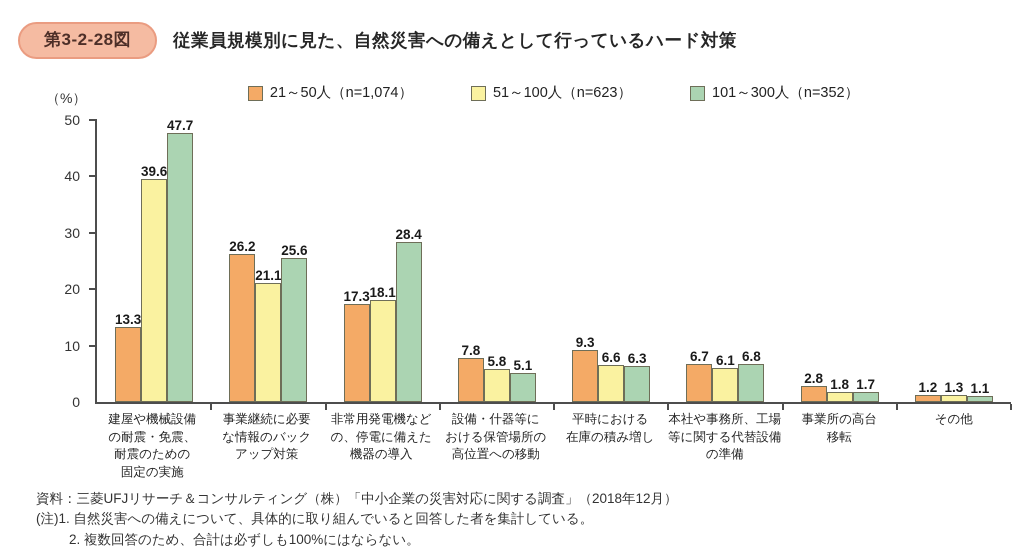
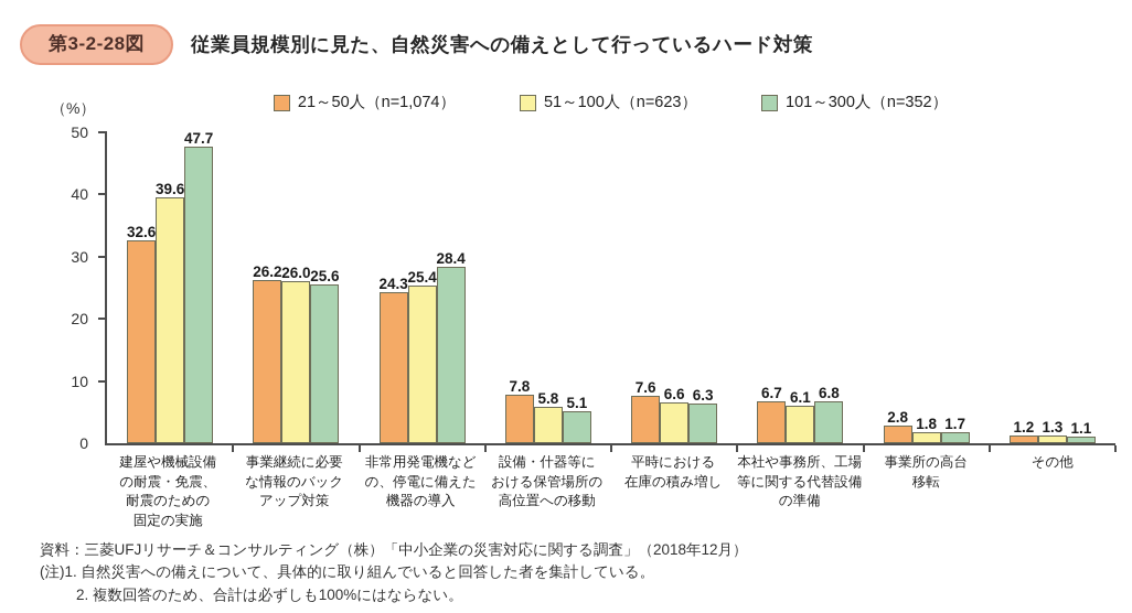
21～50人（n=1,074）/建屋や機械設備 の耐震・免震、 耐震のための 固定の実施: 13.3 -> 32.6
51～100人（n=623）/事業継続に必要 な情報のバック アップ対策: 21.1 -> 26.0
21～50人（n=1,074）/非常用発電機など の、停電に備えた 機器の導入: 17.3 -> 24.3
51～100人（n=623）/非常用発電機など の、停電に備えた 機器の導入: 18.1 -> 25.4
21～50人（n=1,074）/平時における 在庫の積み増し: 9.3 -> 7.6
